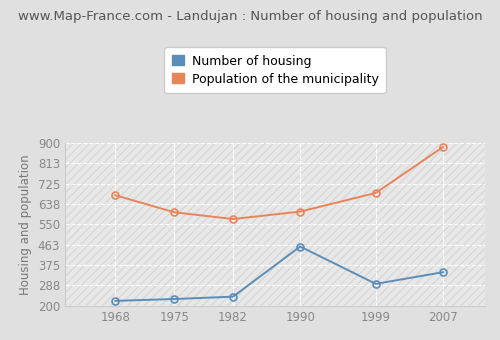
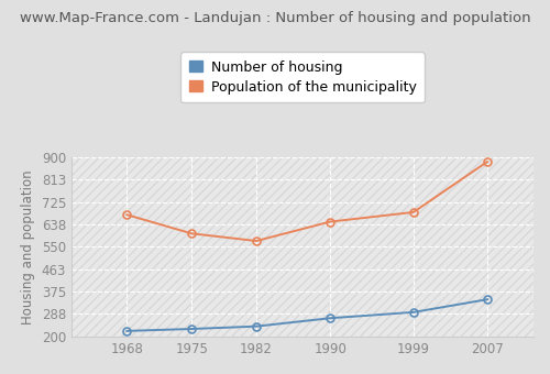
Number of housing/1990: 455 -> 272
Population of the municipality/1990: 605 -> 648
